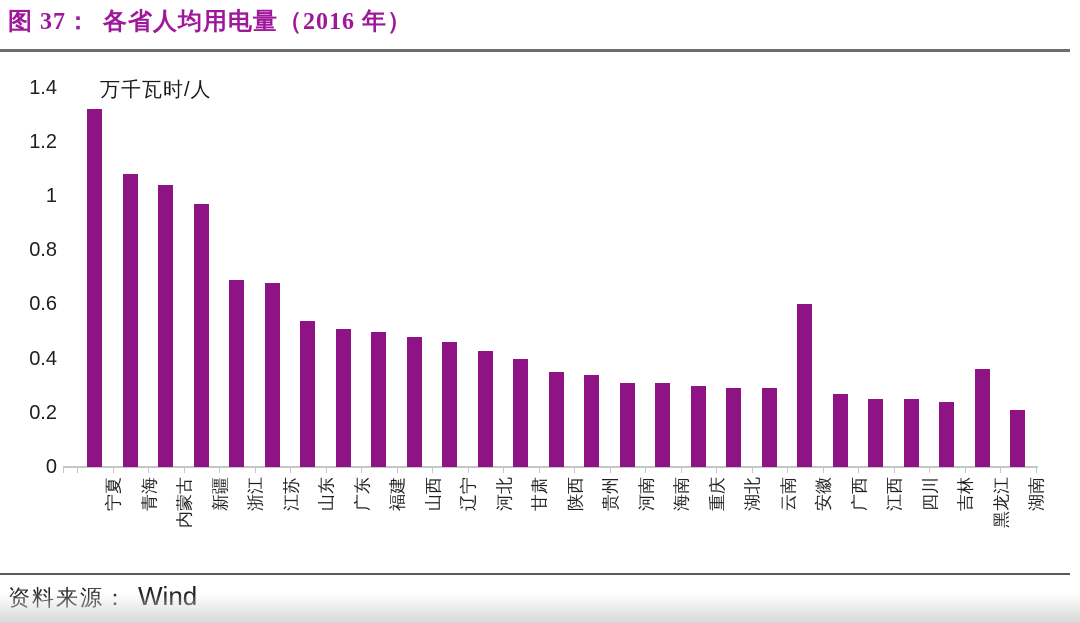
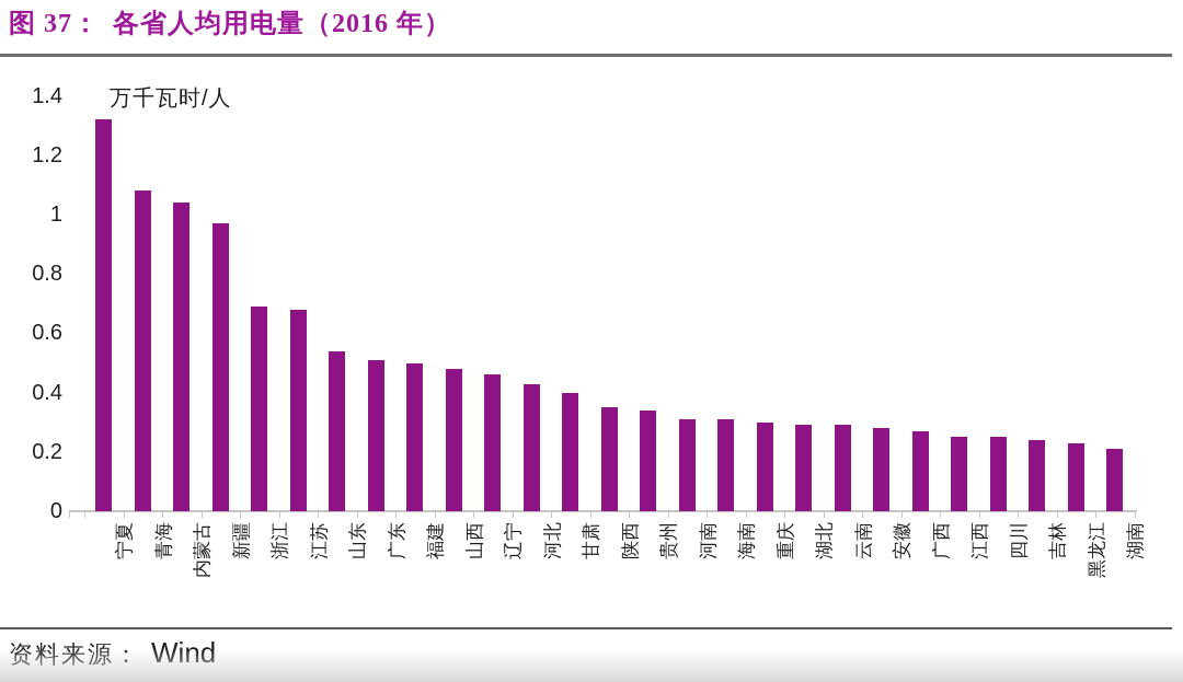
安徽: 0.60 -> 0.28
黑龙江: 0.36 -> 0.23
